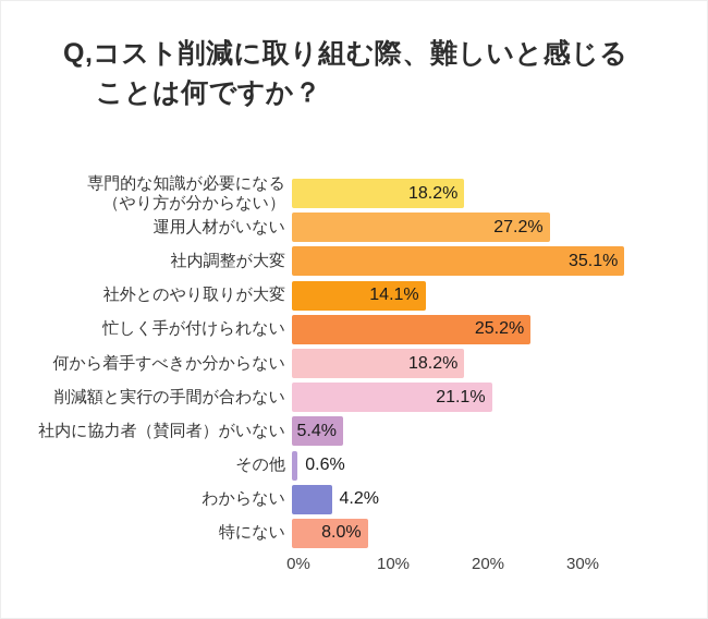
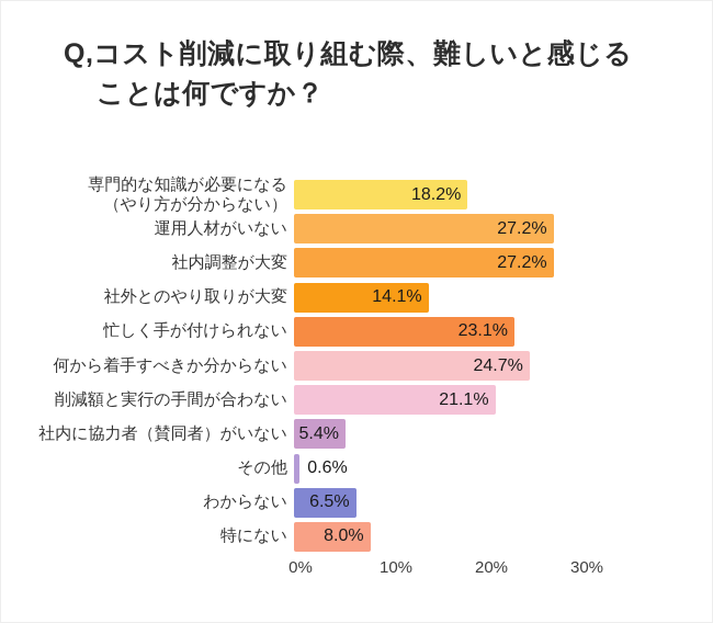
社内調整が大変: 35.1% -> 27.2%
忙しく手が付けられない: 25.2% -> 23.1%
何から着手すべきか分からない: 18.2% -> 24.7%
わからない: 4.2% -> 6.5%
